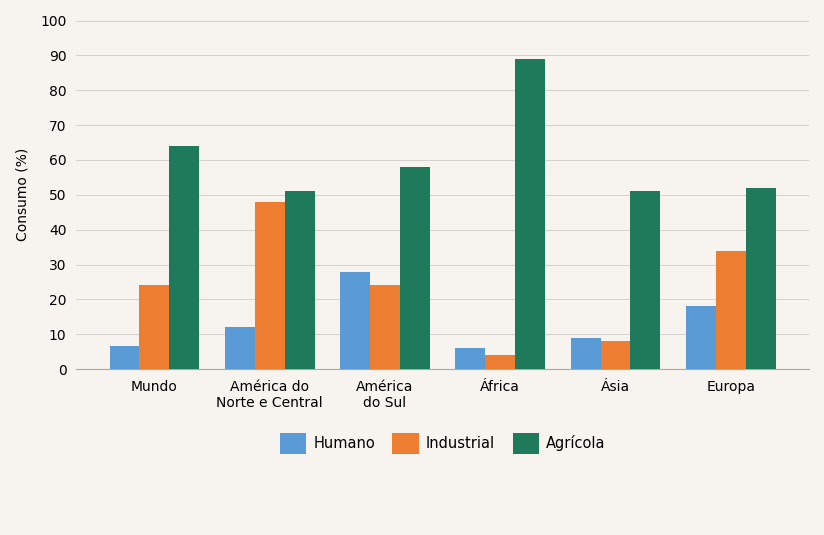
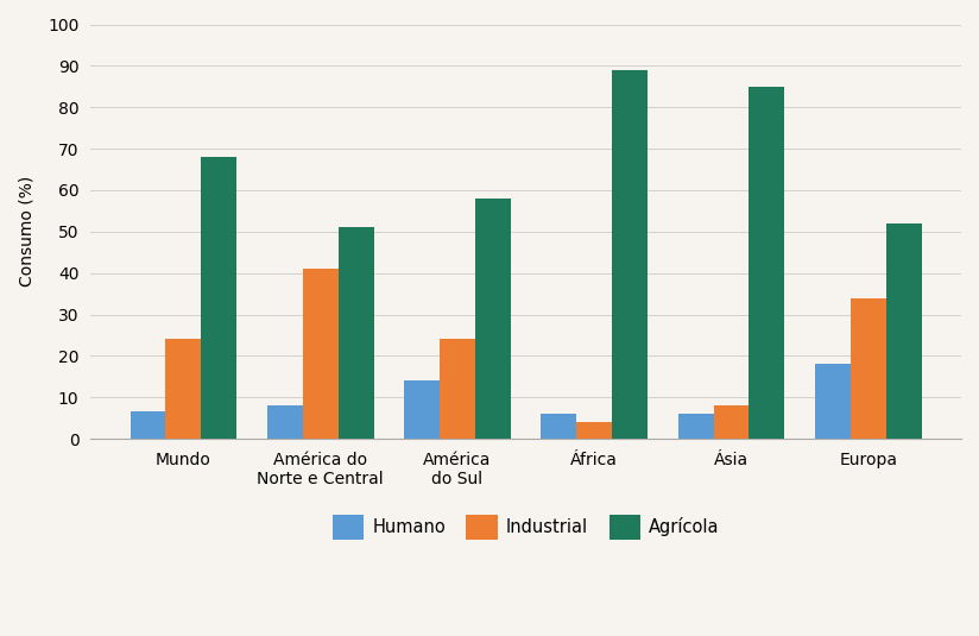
Agrícola/Mundo: 64 -> 68
Humano/América do Norte e Central: 12.0 -> 8.0
Industrial/América do Norte e Central: 48 -> 41
Humano/América do Sul: 28.0 -> 14.0
Humano/Ásia: 9.0 -> 6.0
Agrícola/Ásia: 51 -> 85
